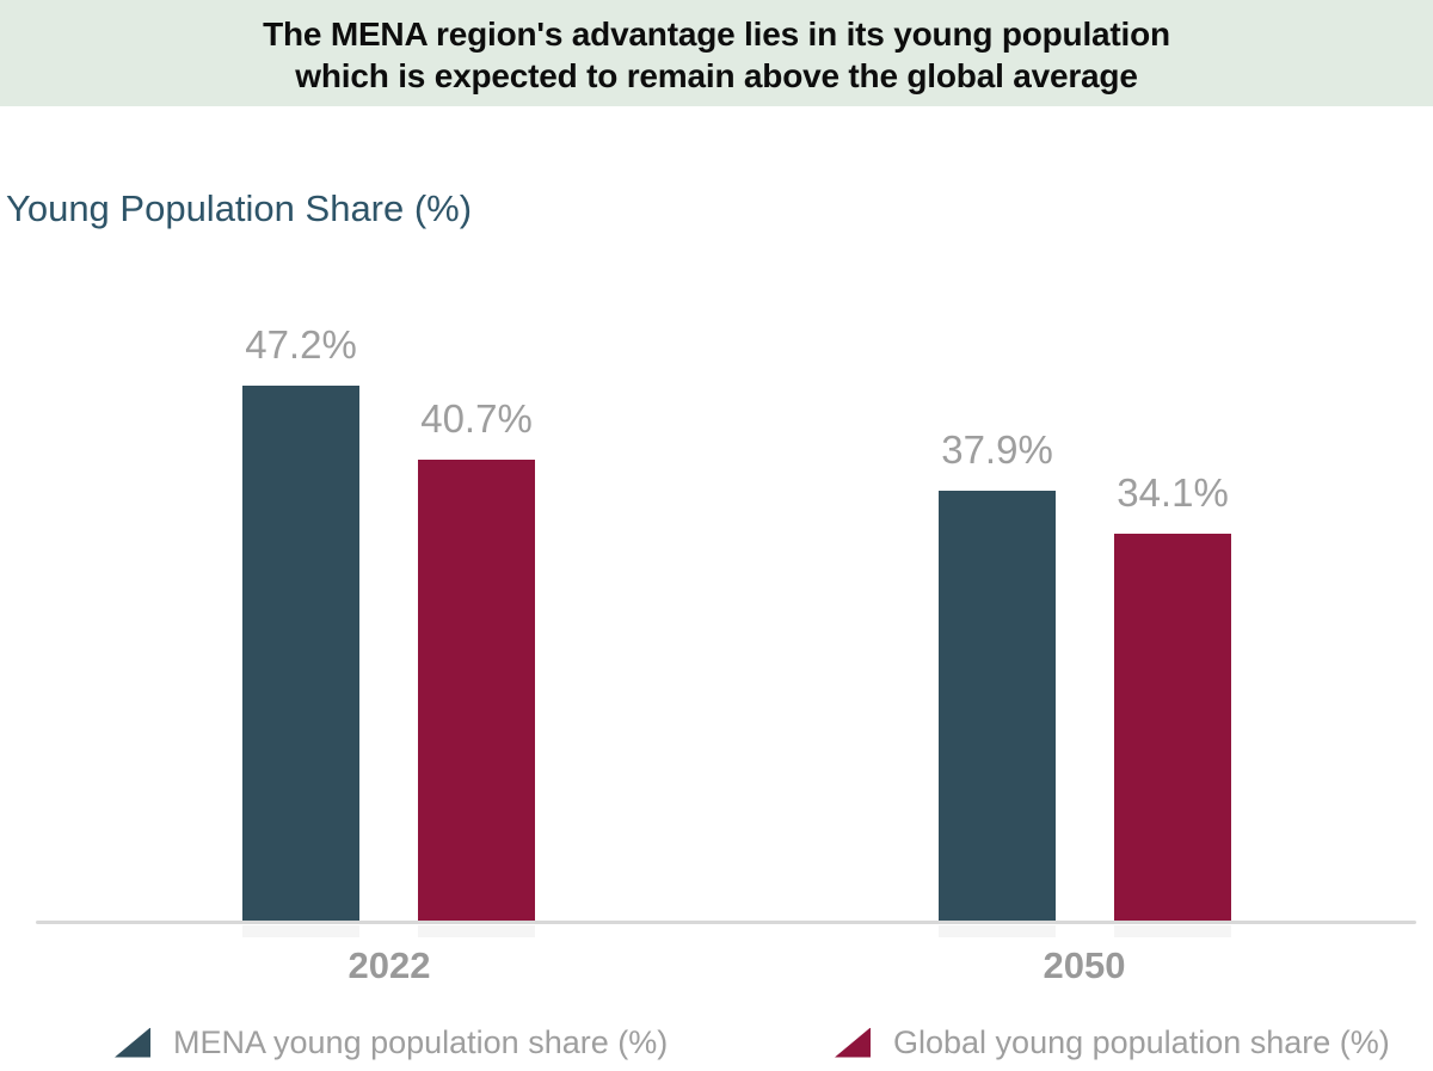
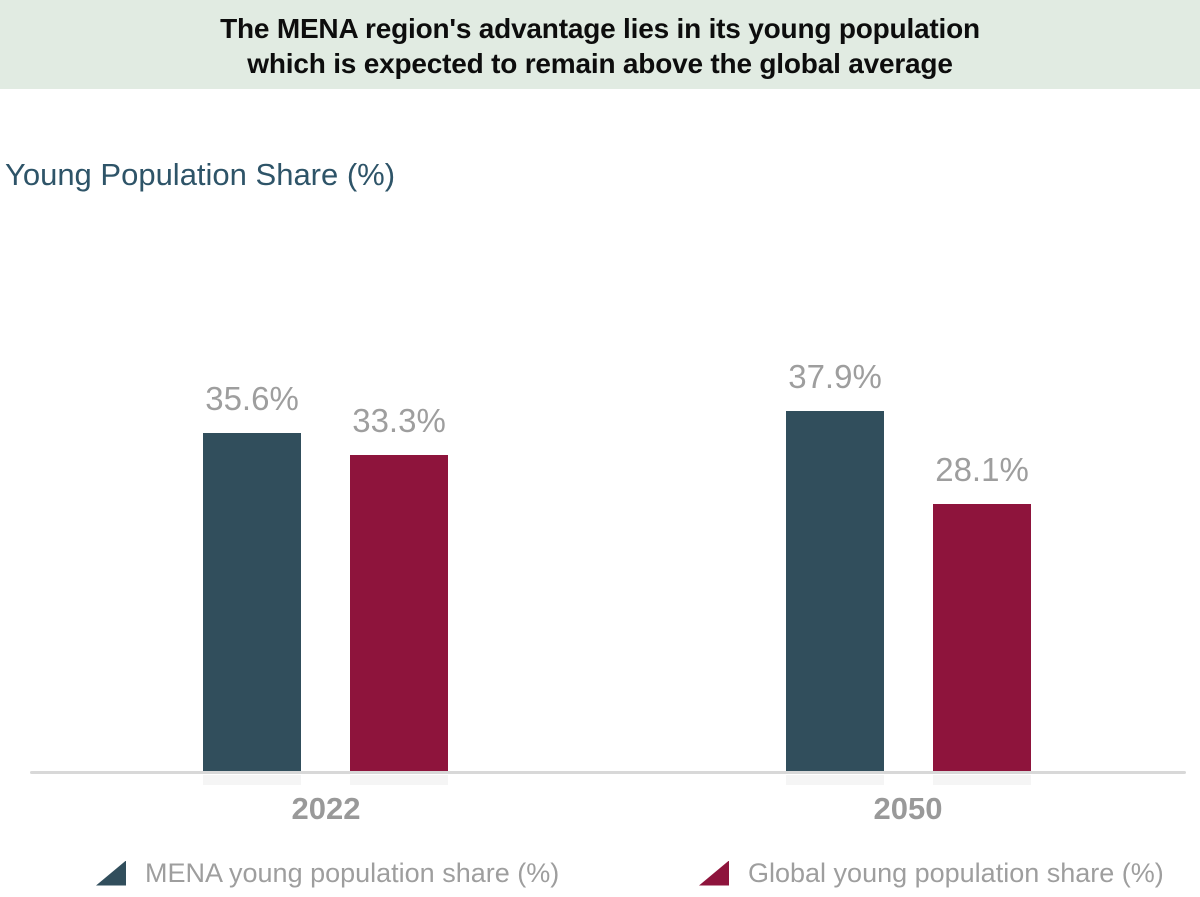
MENA young population share (%)/2022: 47.2% -> 35.6%
Global young population share (%)/2022: 40.7% -> 33.3%
Global young population share (%)/2050: 34.1% -> 28.1%
